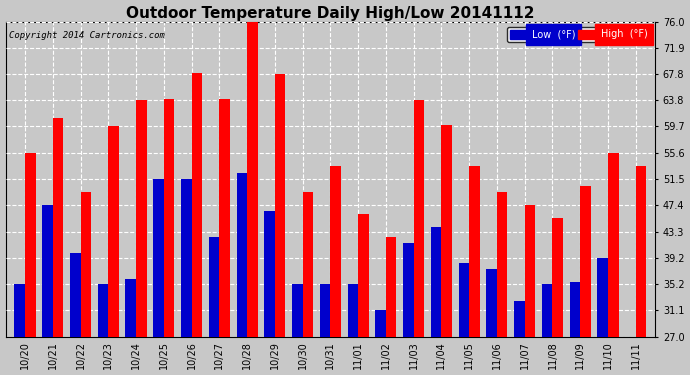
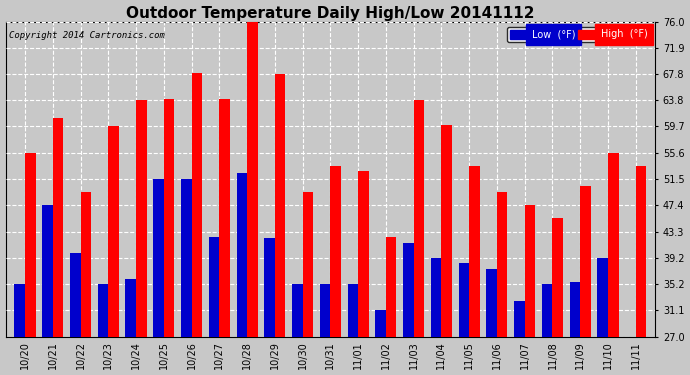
Low (°F)/10/29: 46.5 -> 42.4
High (°F)/11/01: 46.0 -> 52.8
Low (°F)/11/04: 44.0 -> 39.2
